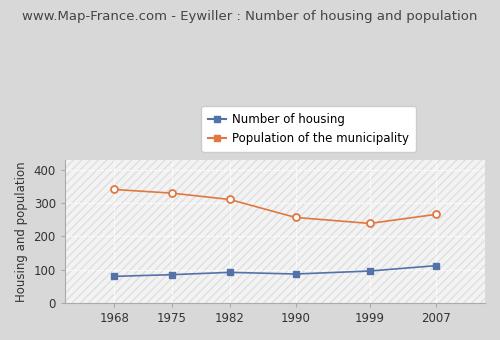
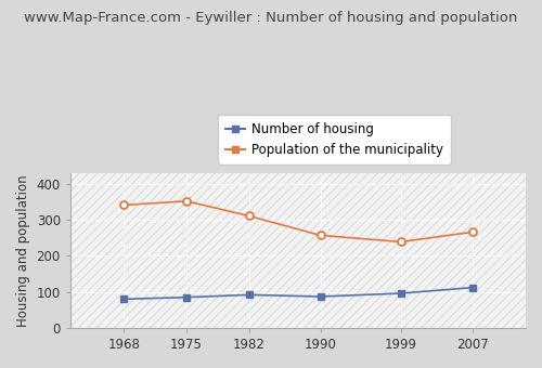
Population of the municipality/1975: 330 -> 352
